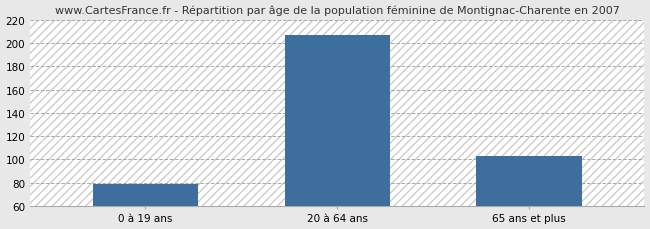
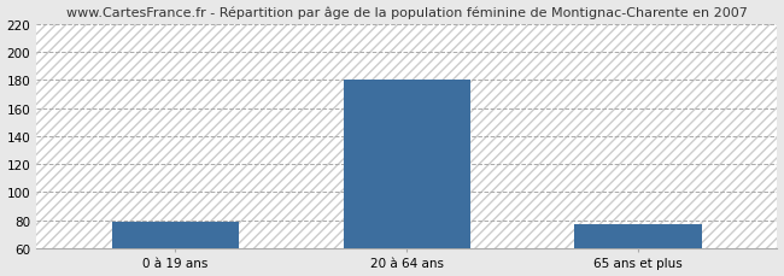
20 à 64 ans: 207 -> 180
65 ans et plus: 103 -> 77
